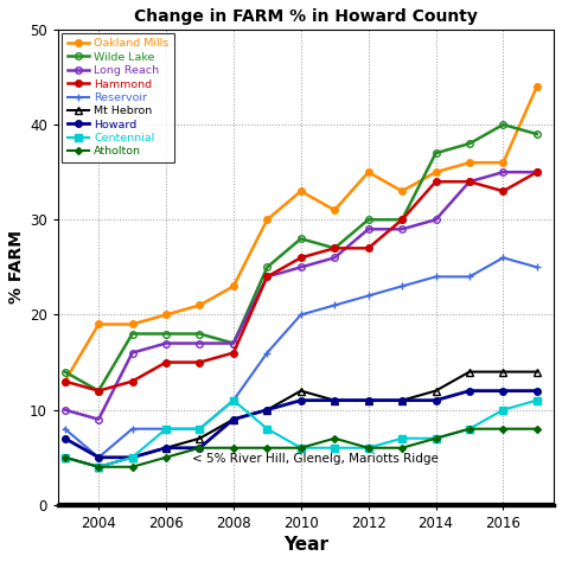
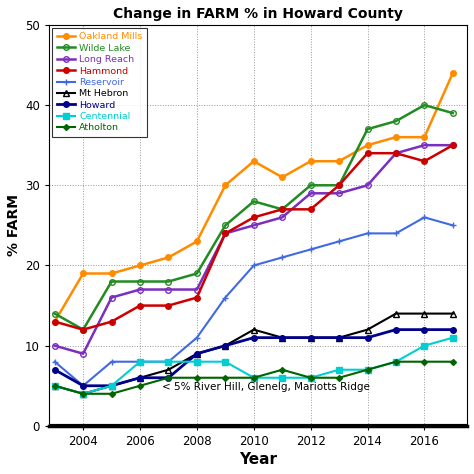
Wilde Lake/2008: 17 -> 19
Centennial/2008: 11 -> 8
Oakland Mills/2012: 35 -> 33
